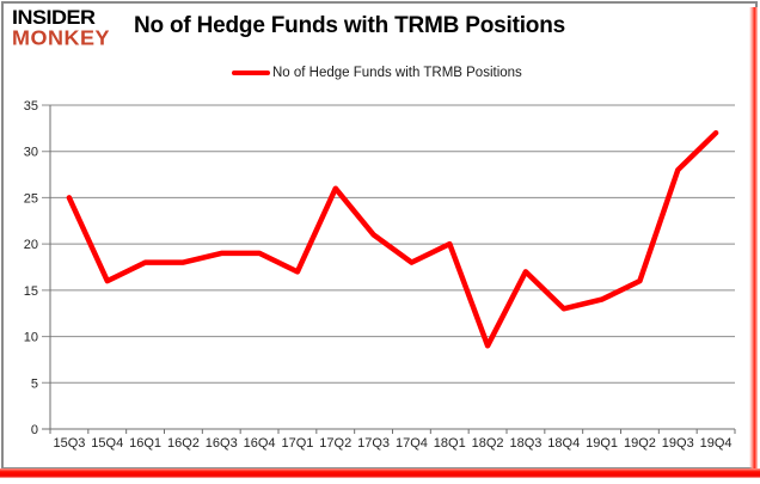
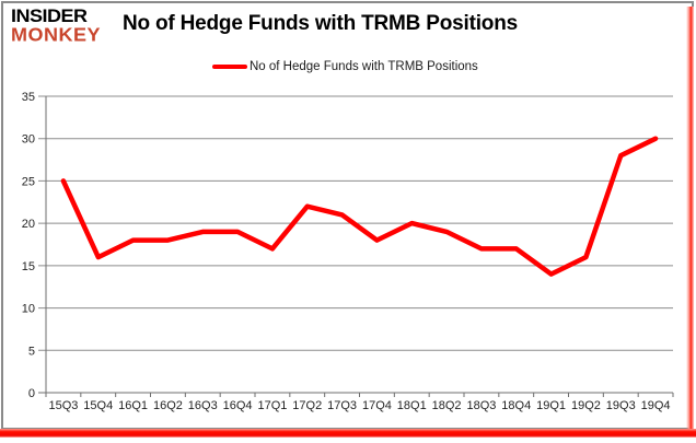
17Q2: 26 -> 22
18Q2: 9 -> 19
18Q4: 13 -> 17
19Q4: 32 -> 30
